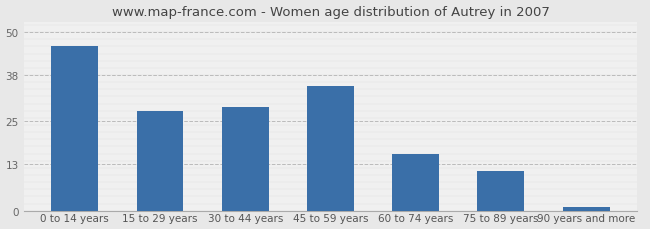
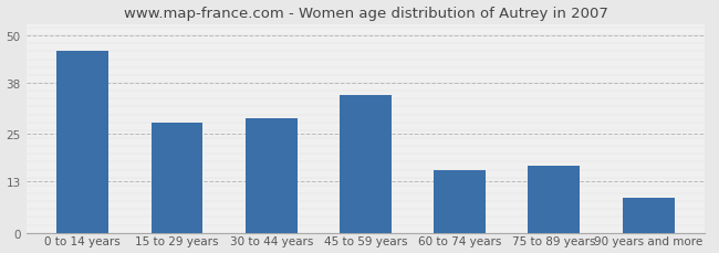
75 to 89 years: 11 -> 17
90 years and more: 1 -> 9
